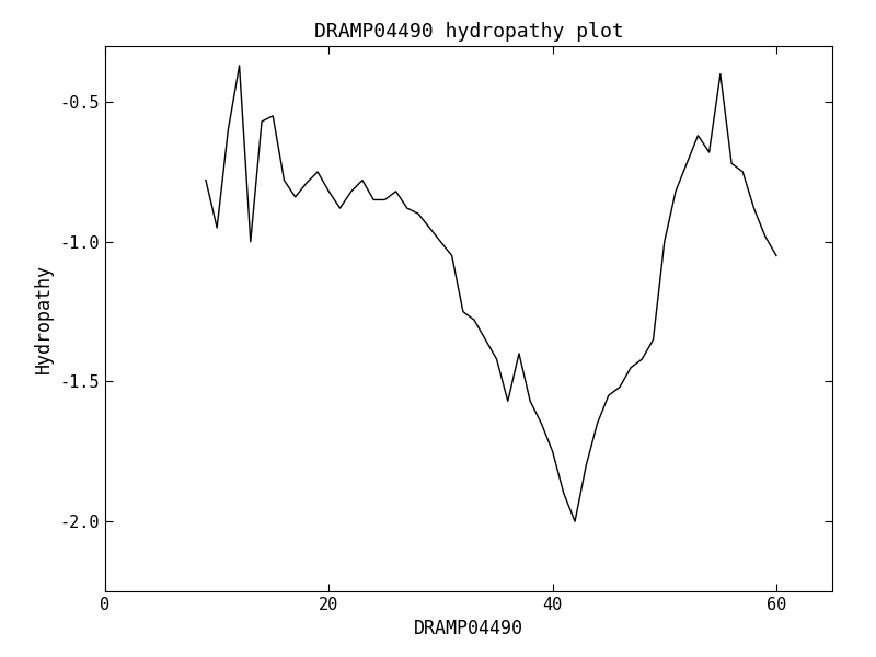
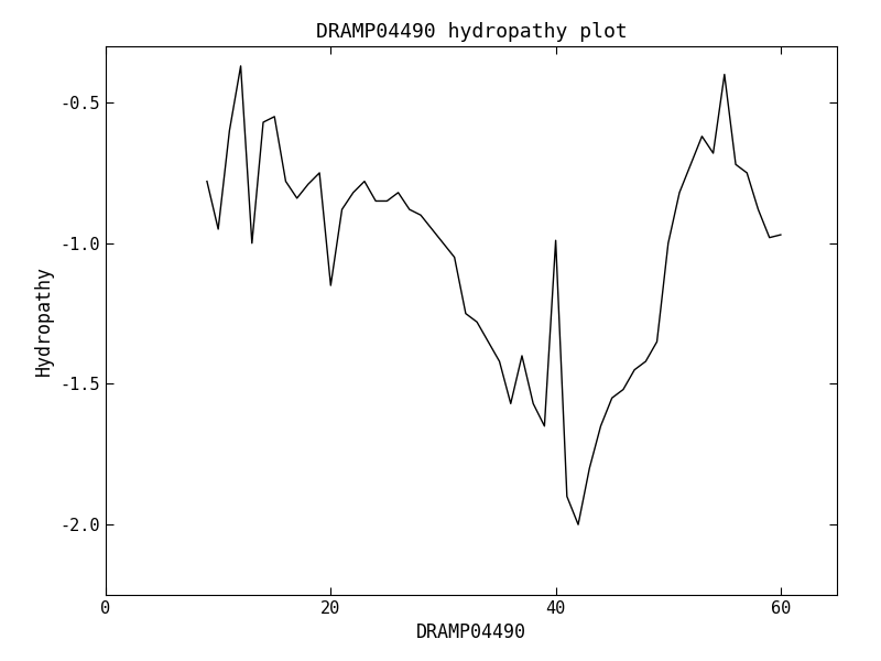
20: -0.82 -> -1.15
40: -1.75 -> -0.99
60: -1.05 -> -0.97
